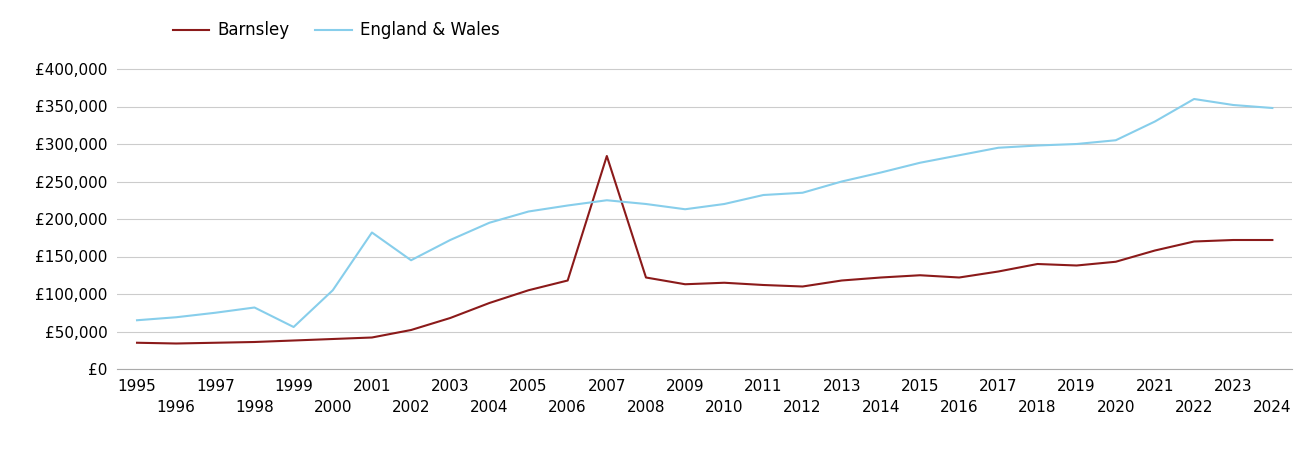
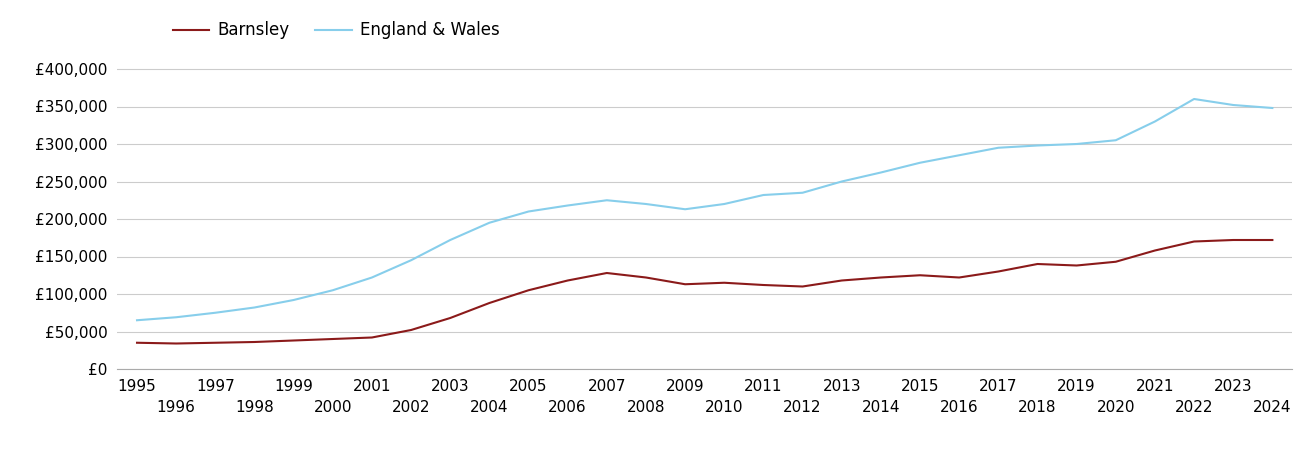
England & Wales/1999: £56,000 -> £92,000
England & Wales/2001: £182,000 -> £122,000
Barnsley/2007: £284,000 -> £128,000
